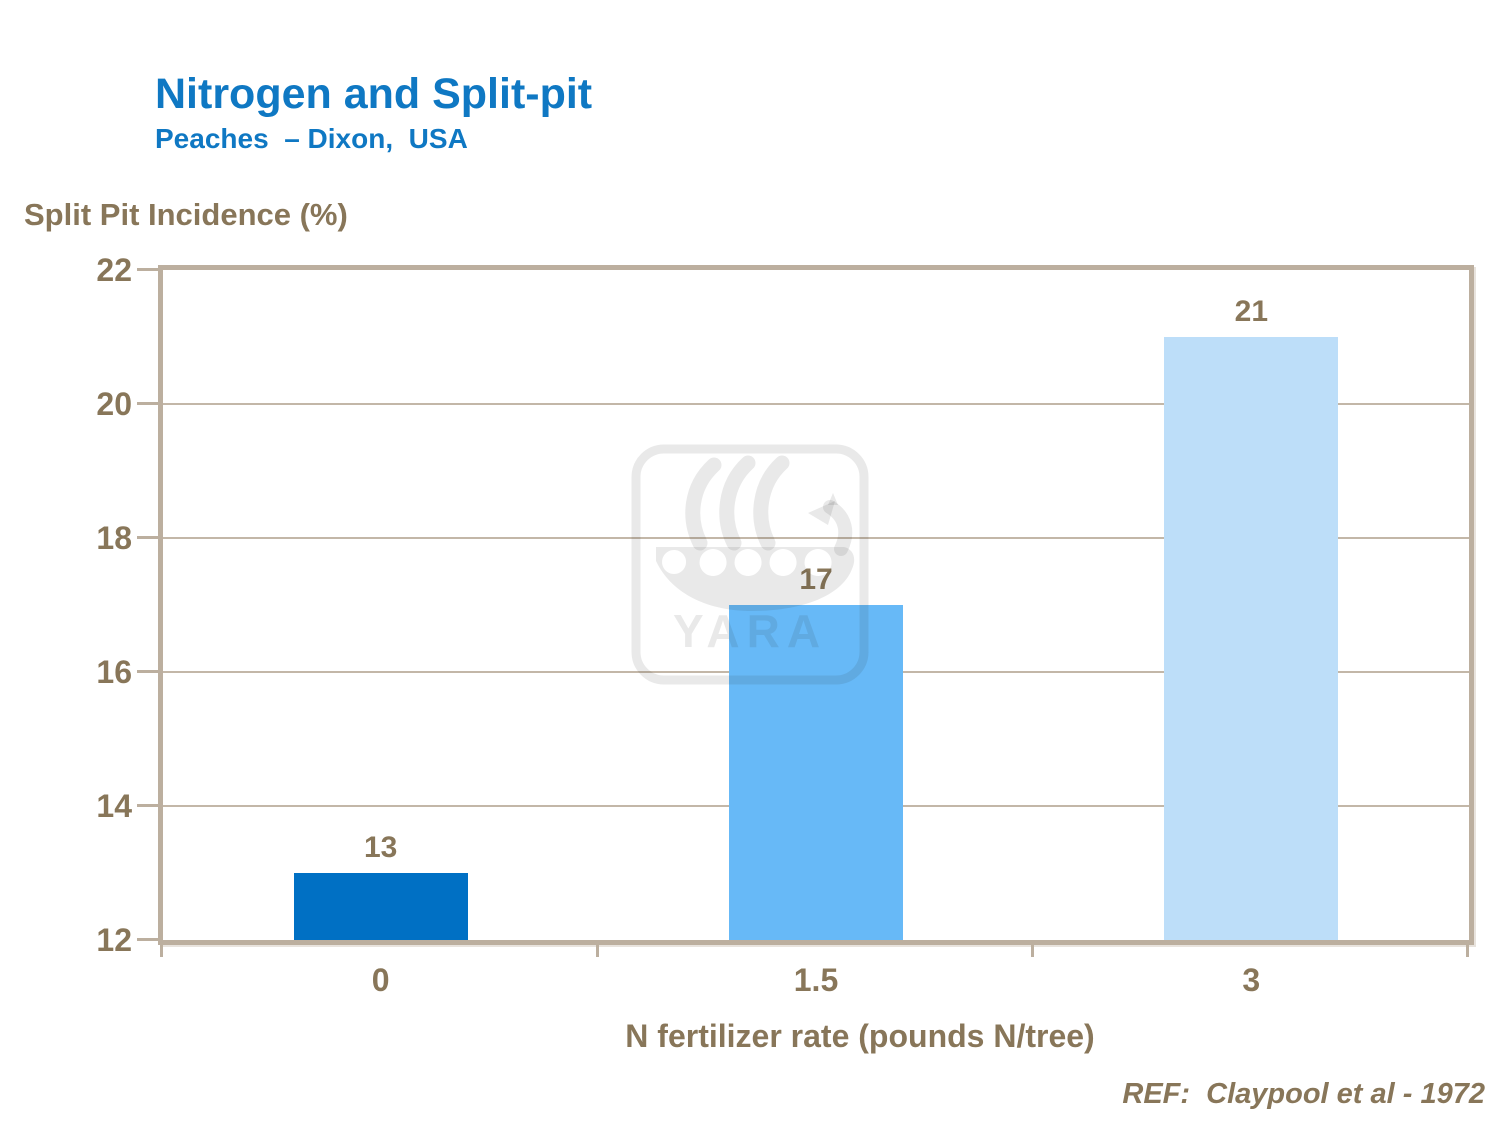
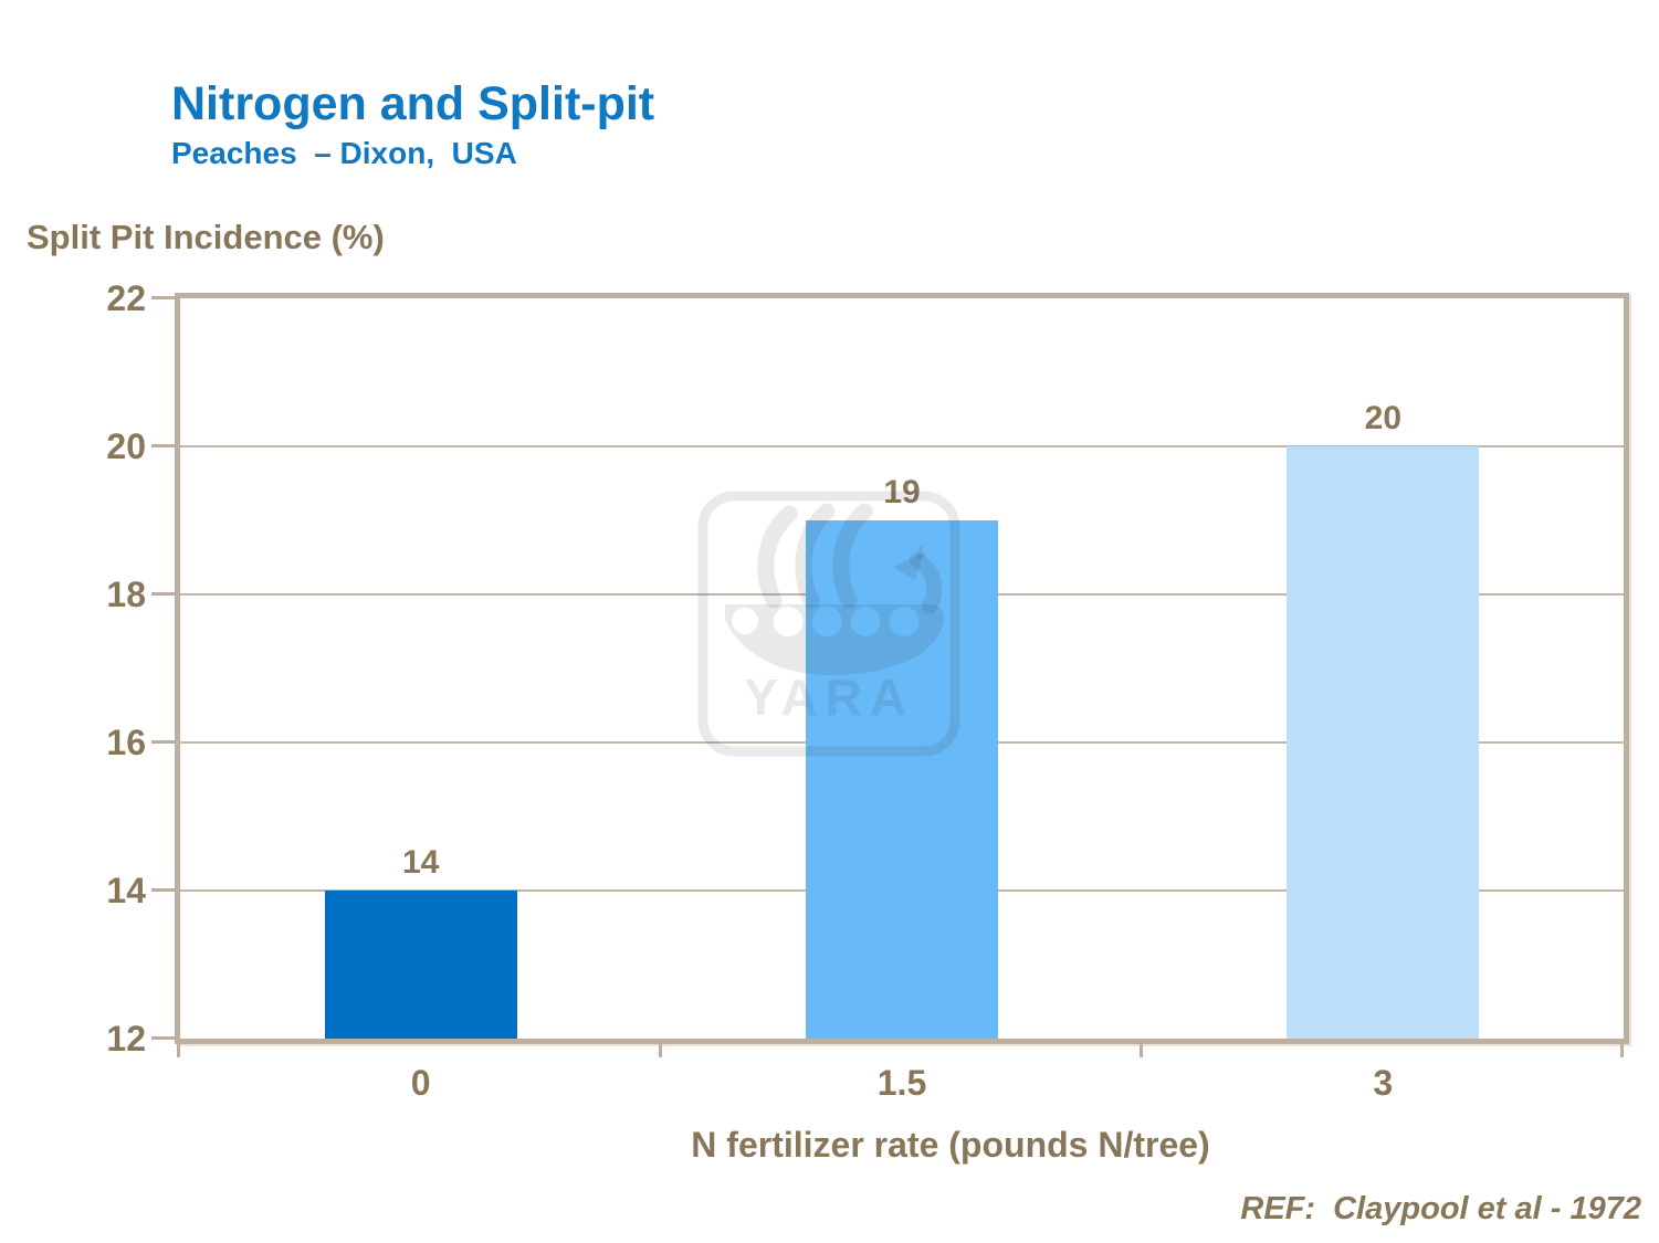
0: 13 -> 14
1.5: 17 -> 19
3: 21 -> 20
